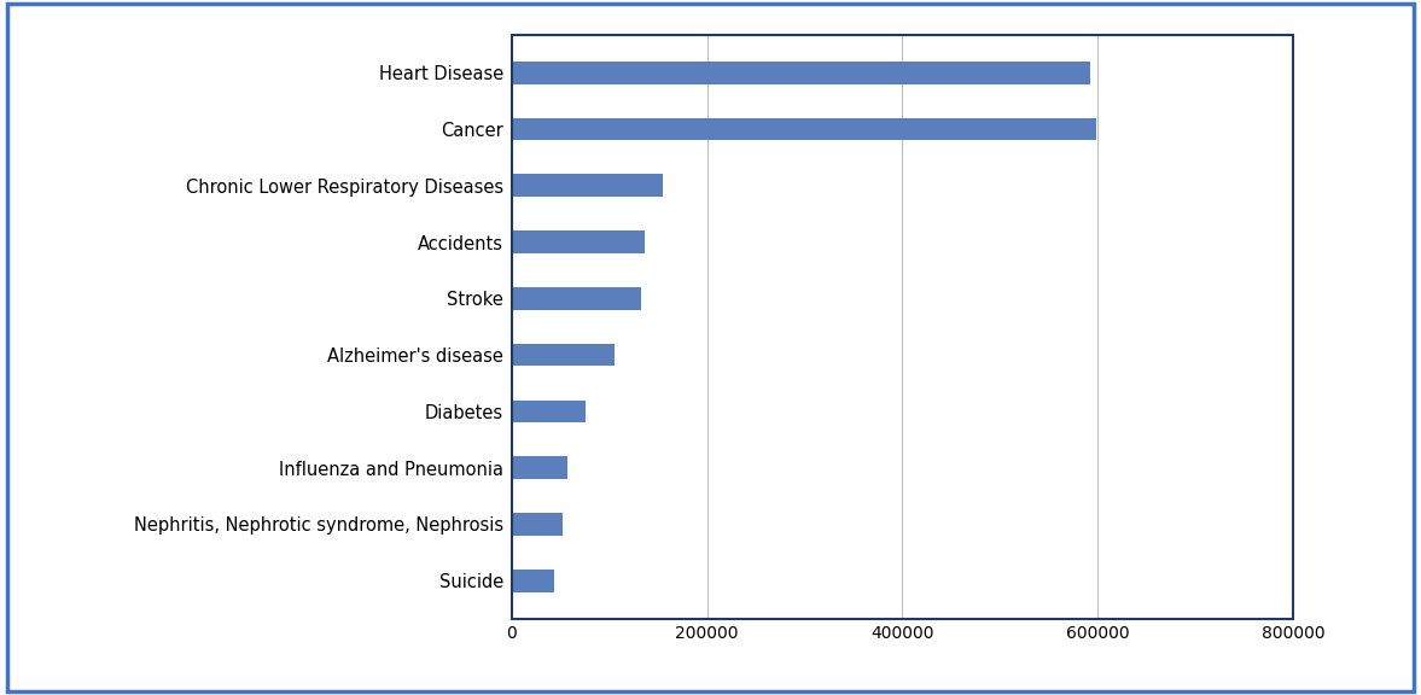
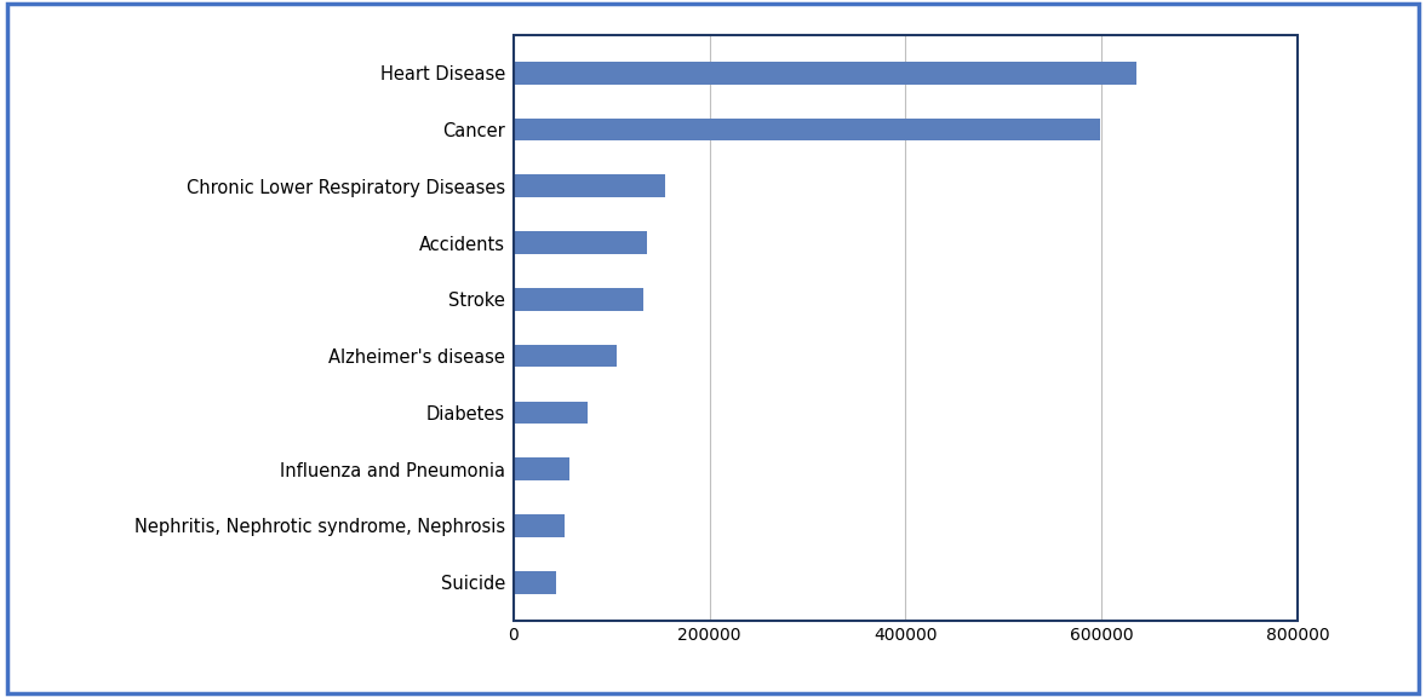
Heart Disease: 592000 -> 635000
